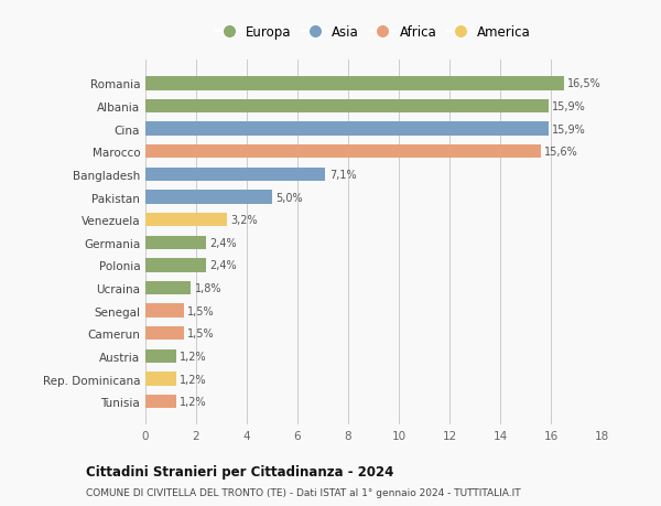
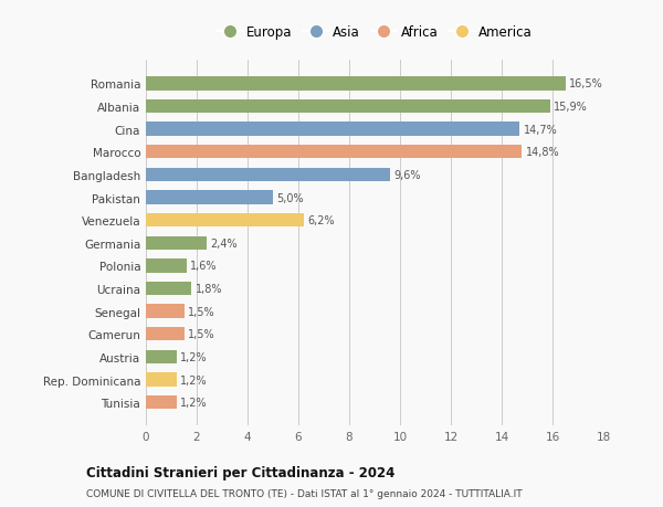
Cina: 15,9% -> 14,7%
Marocco: 15,6% -> 14,8%
Bangladesh: 7,1% -> 9,6%
Venezuela: 3,2% -> 6,2%
Polonia: 2,4% -> 1,6%
